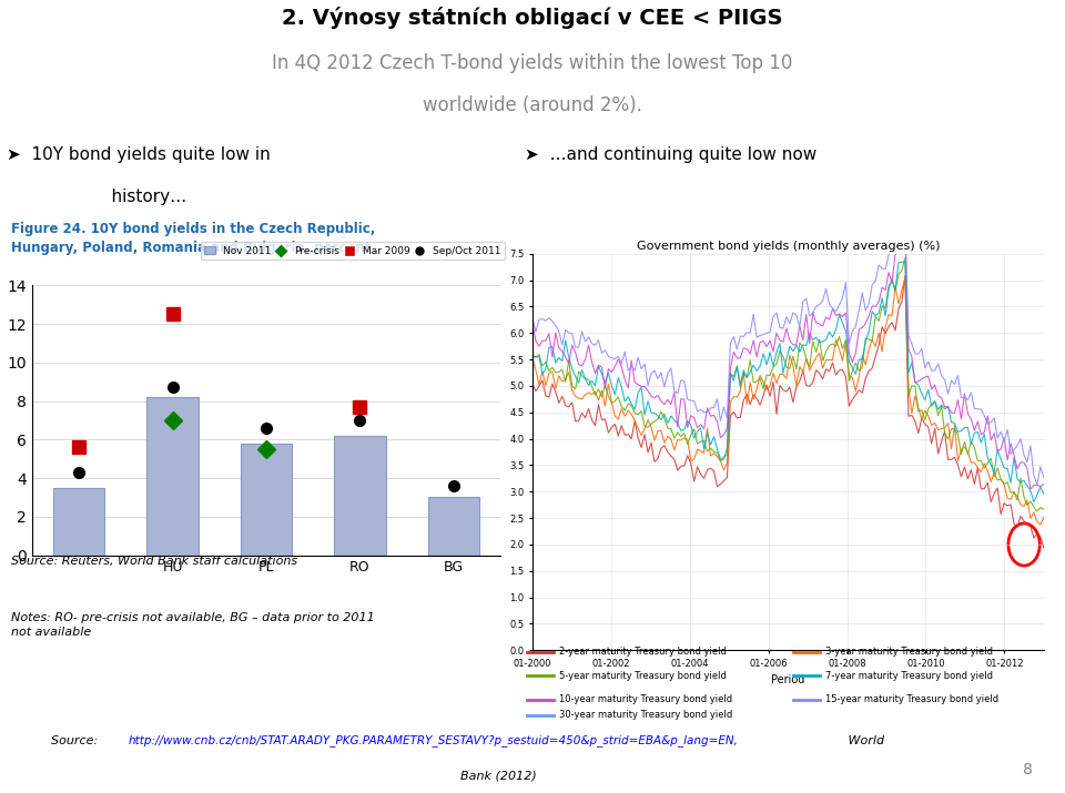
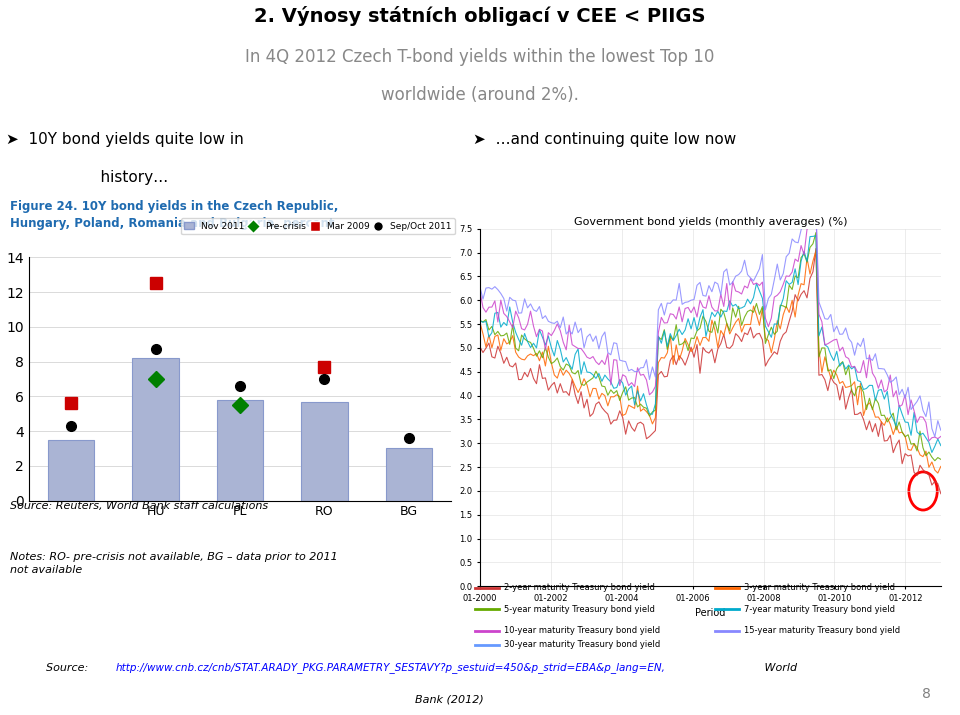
RO: 6.2 -> 5.7
